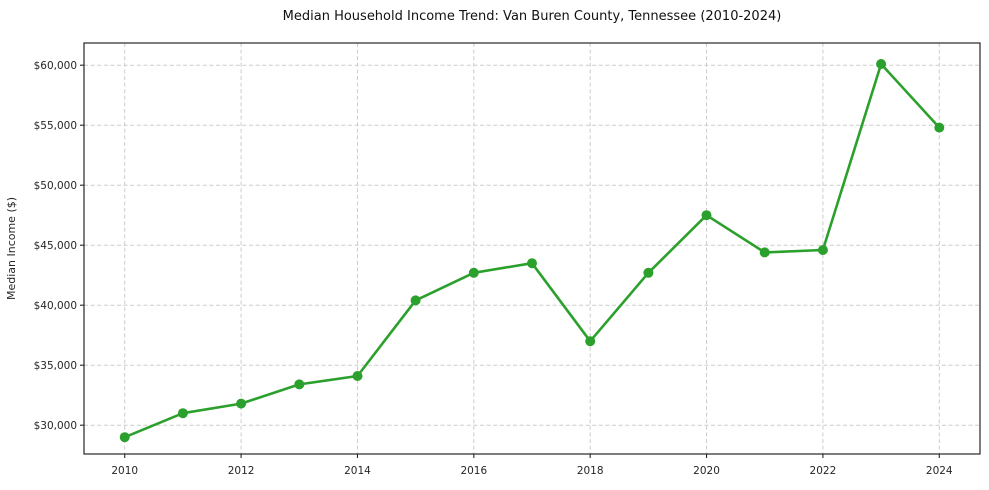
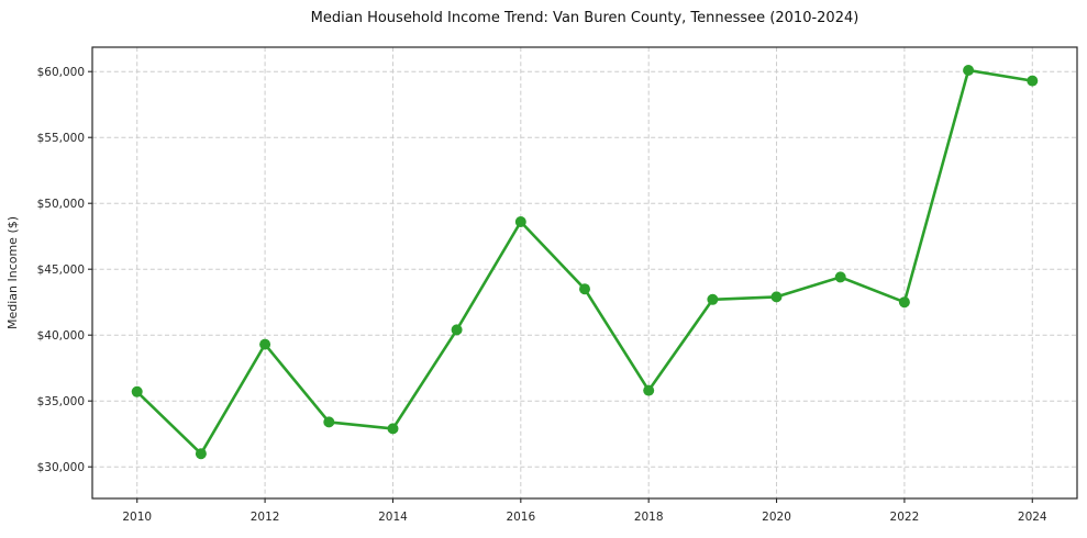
2010: $29000 -> $35700
2012: $31800 -> $39300
2014: $34100 -> $32900
2016: $42700 -> $48600
2018: $37000 -> $35800
2020: $47500 -> $42900
2022: $44600 -> $42500
2024: $54800 -> $59300
